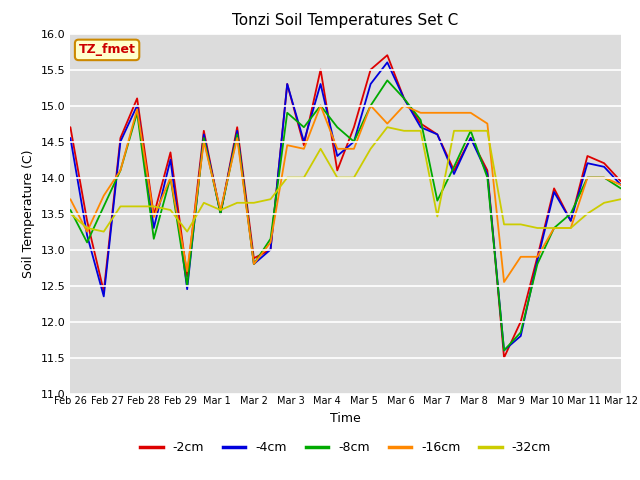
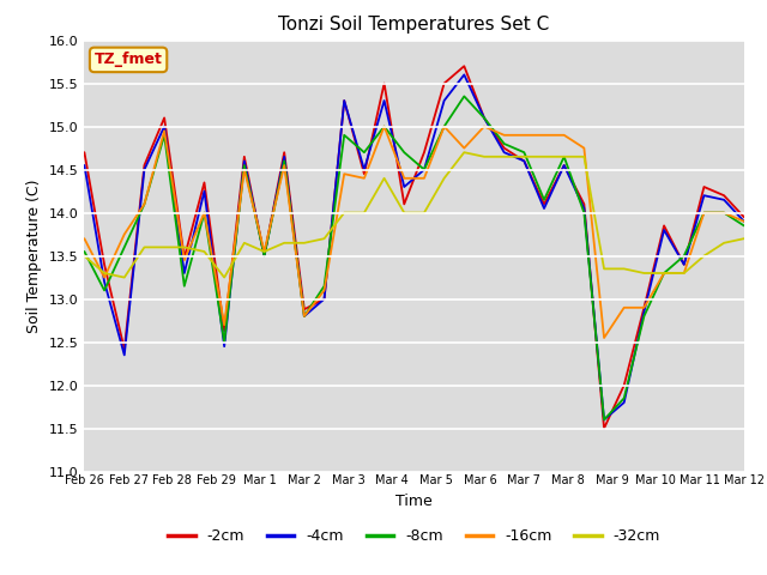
-8cm/Mar 7: 13.68 -> 14.70
-32cm/Mar 7: 13.46 -> 14.65
